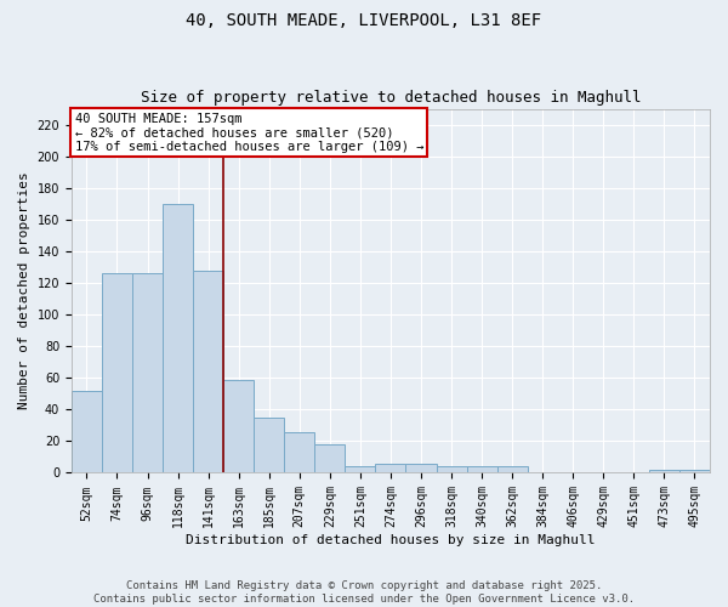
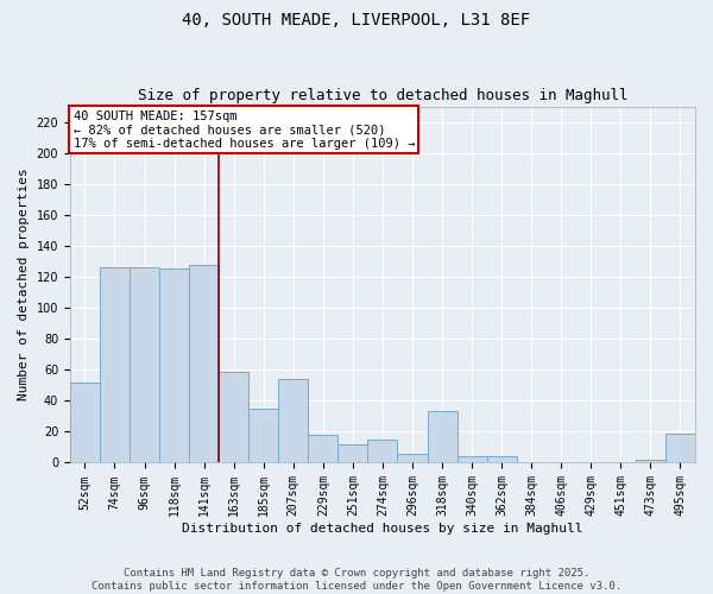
118sqm: 170 -> 125
207sqm: 26 -> 54
251sqm: 4 -> 12
274sqm: 6 -> 15
318sqm: 4 -> 33
495sqm: 2 -> 19
